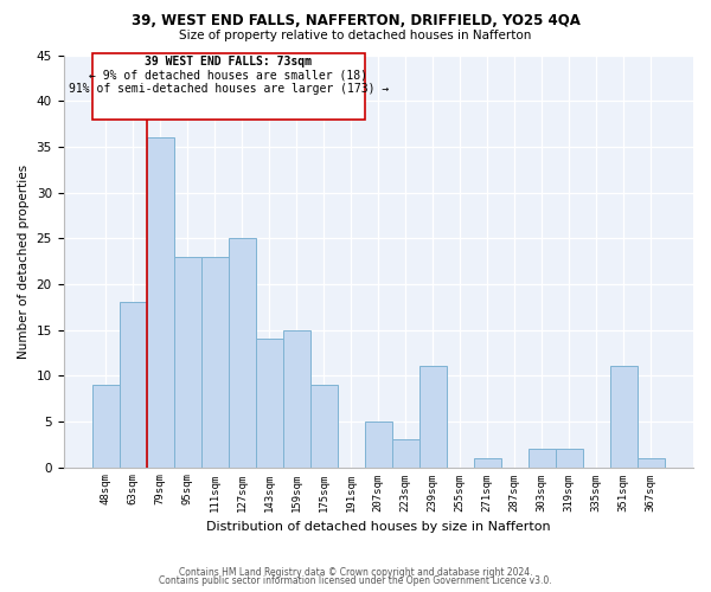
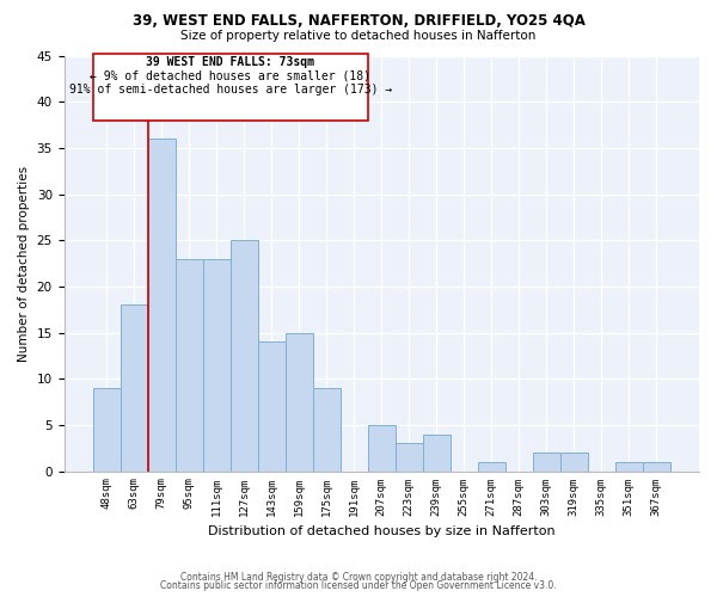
239sqm: 11 -> 4
351sqm: 11 -> 1
